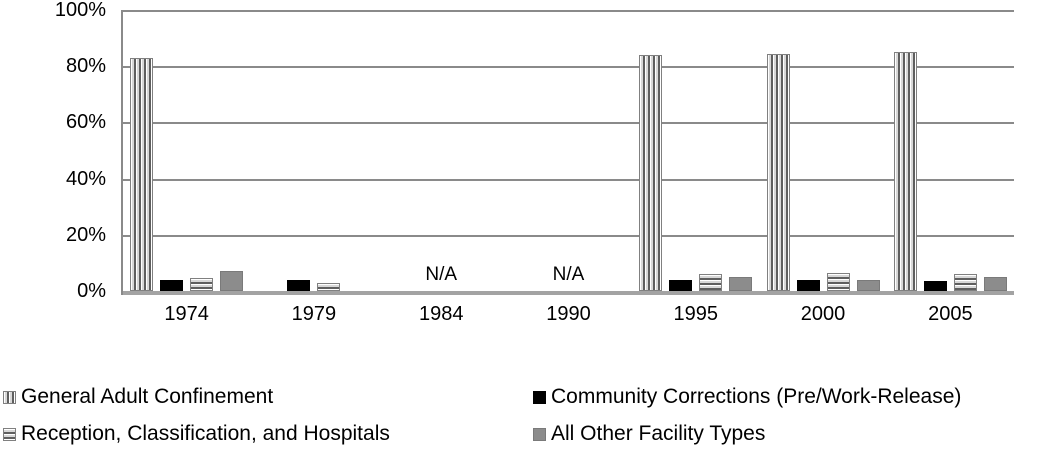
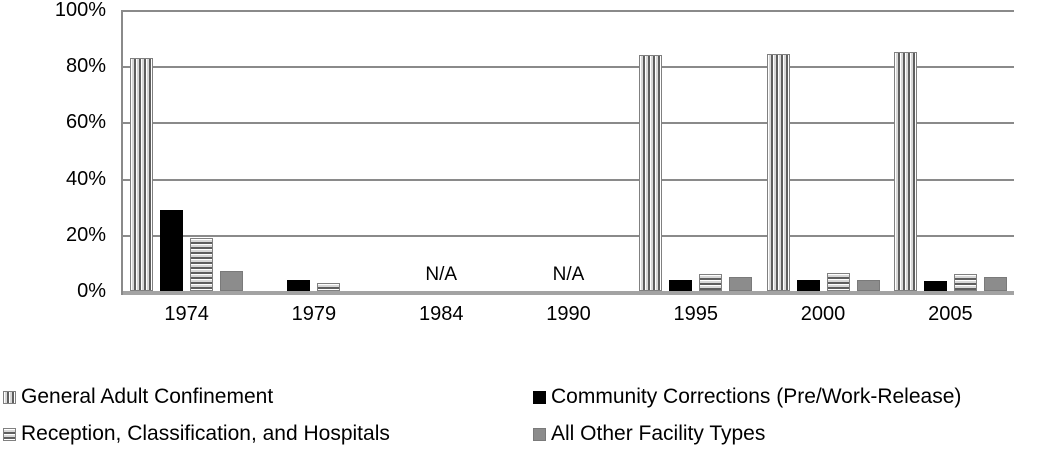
Community Corrections (Pre/Work-Release)/1974: 4% -> 29%
Reception, Classification, and Hospitals/1974: 4% -> 19%
